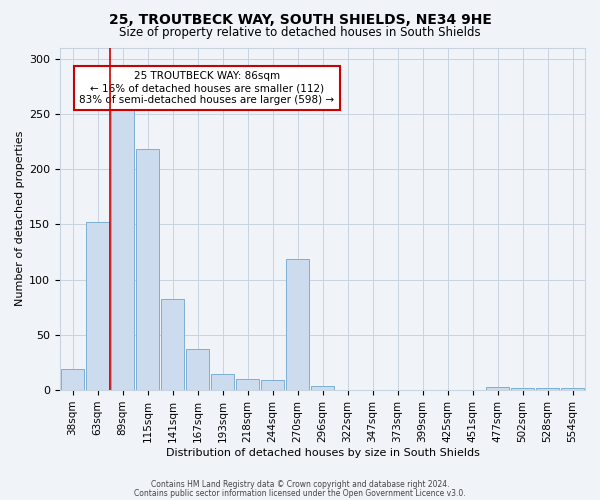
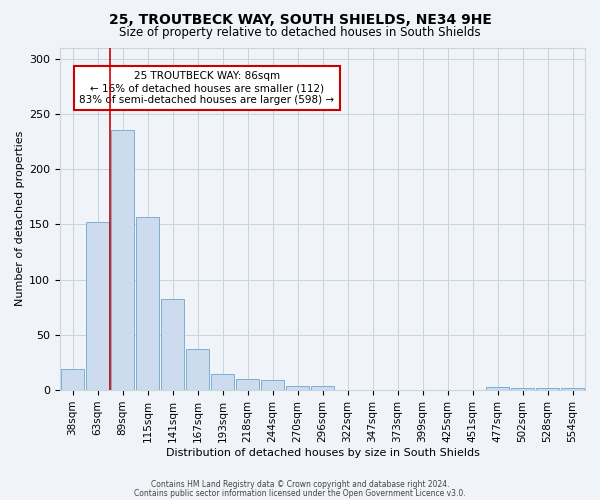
89sqm: 256 -> 235
115sqm: 218 -> 157
270sqm: 119 -> 4
